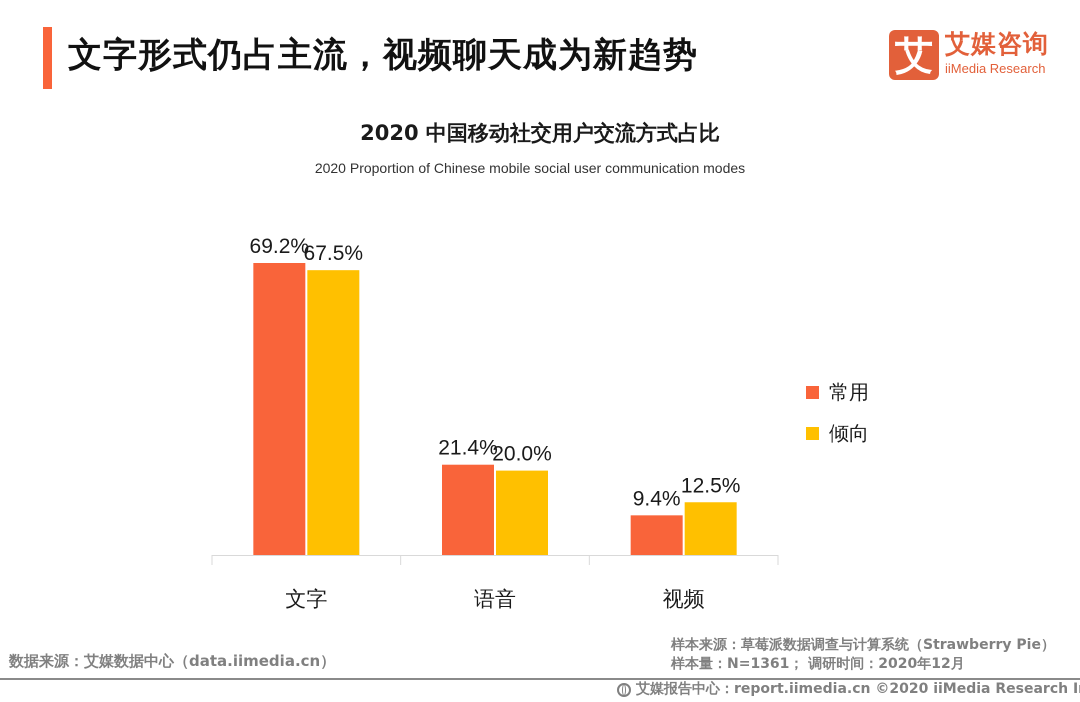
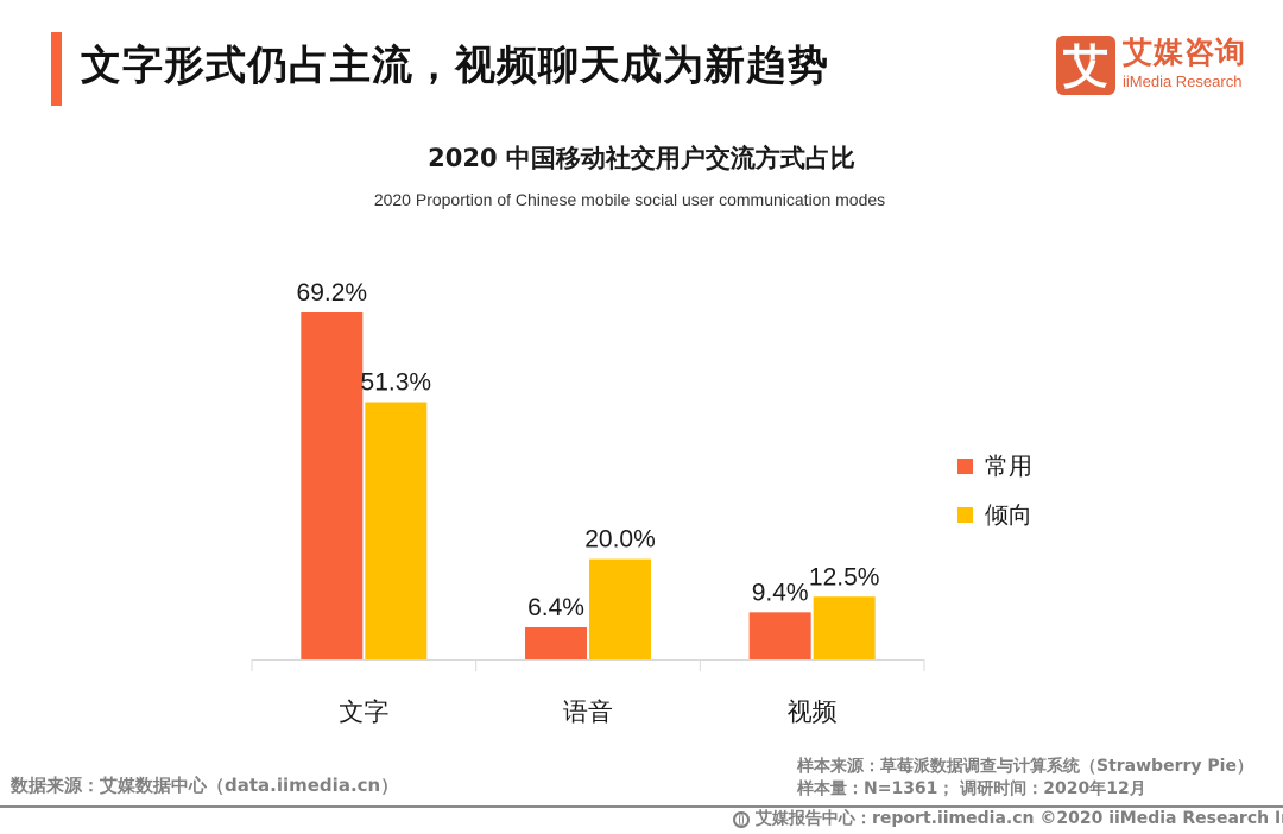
倾向/文字: 67.5% -> 51.3%
常用/语音: 21.4% -> 6.4%
